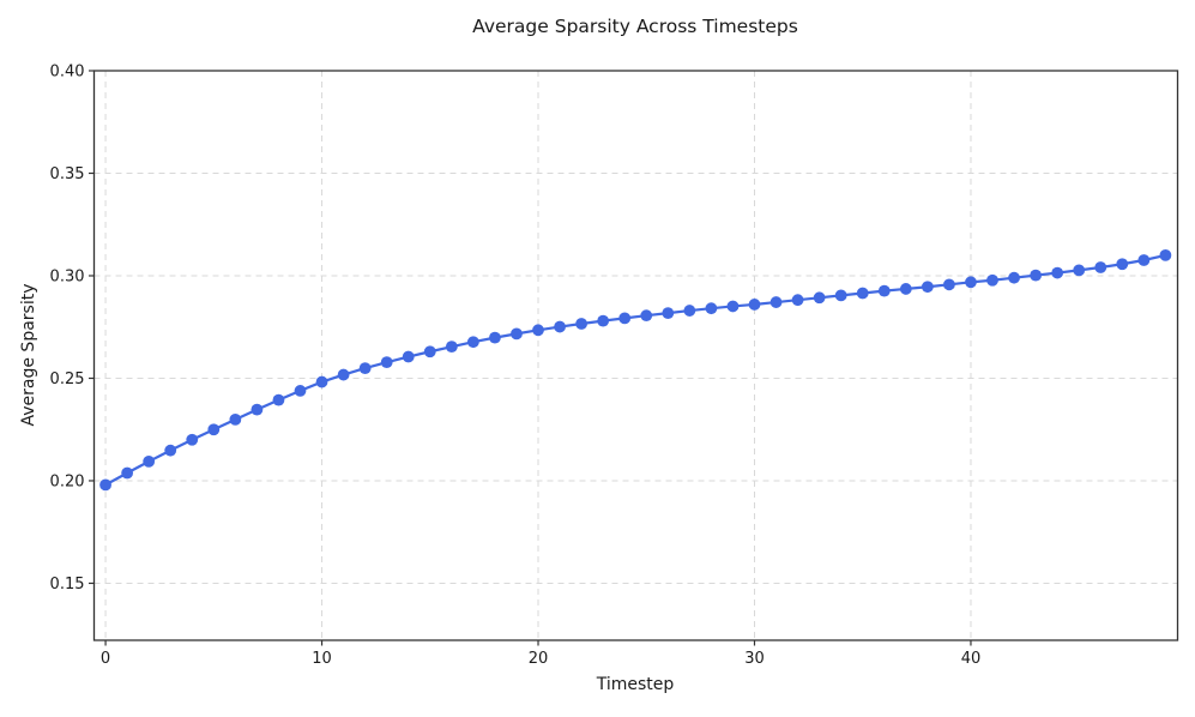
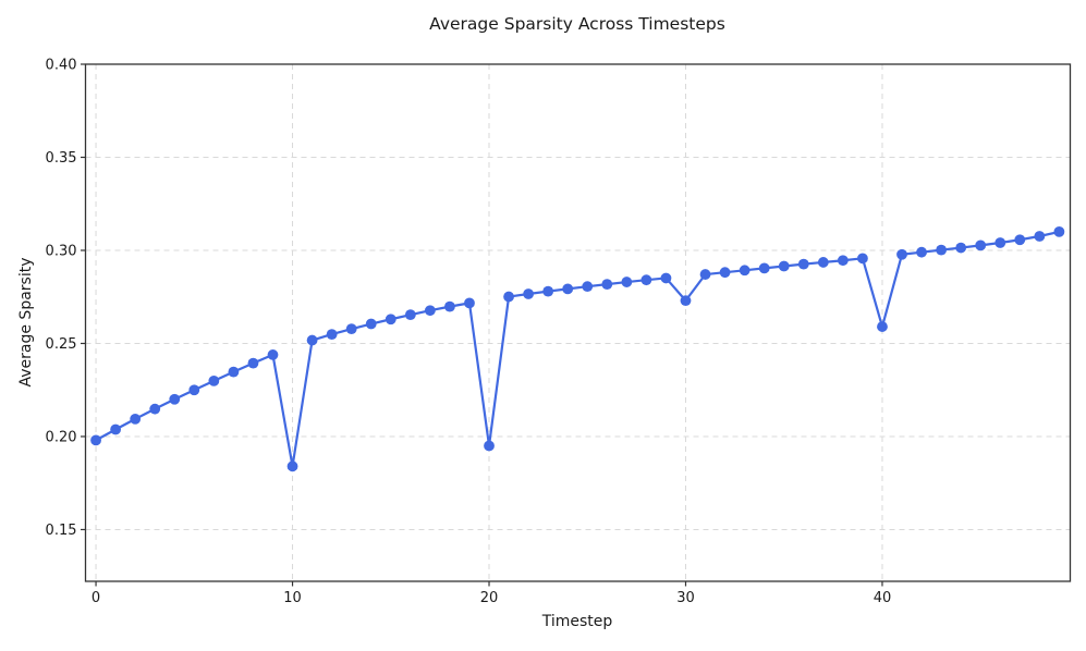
10: 0.248 -> 0.184
20: 0.274 -> 0.195
30: 0.286 -> 0.273
40: 0.297 -> 0.259
